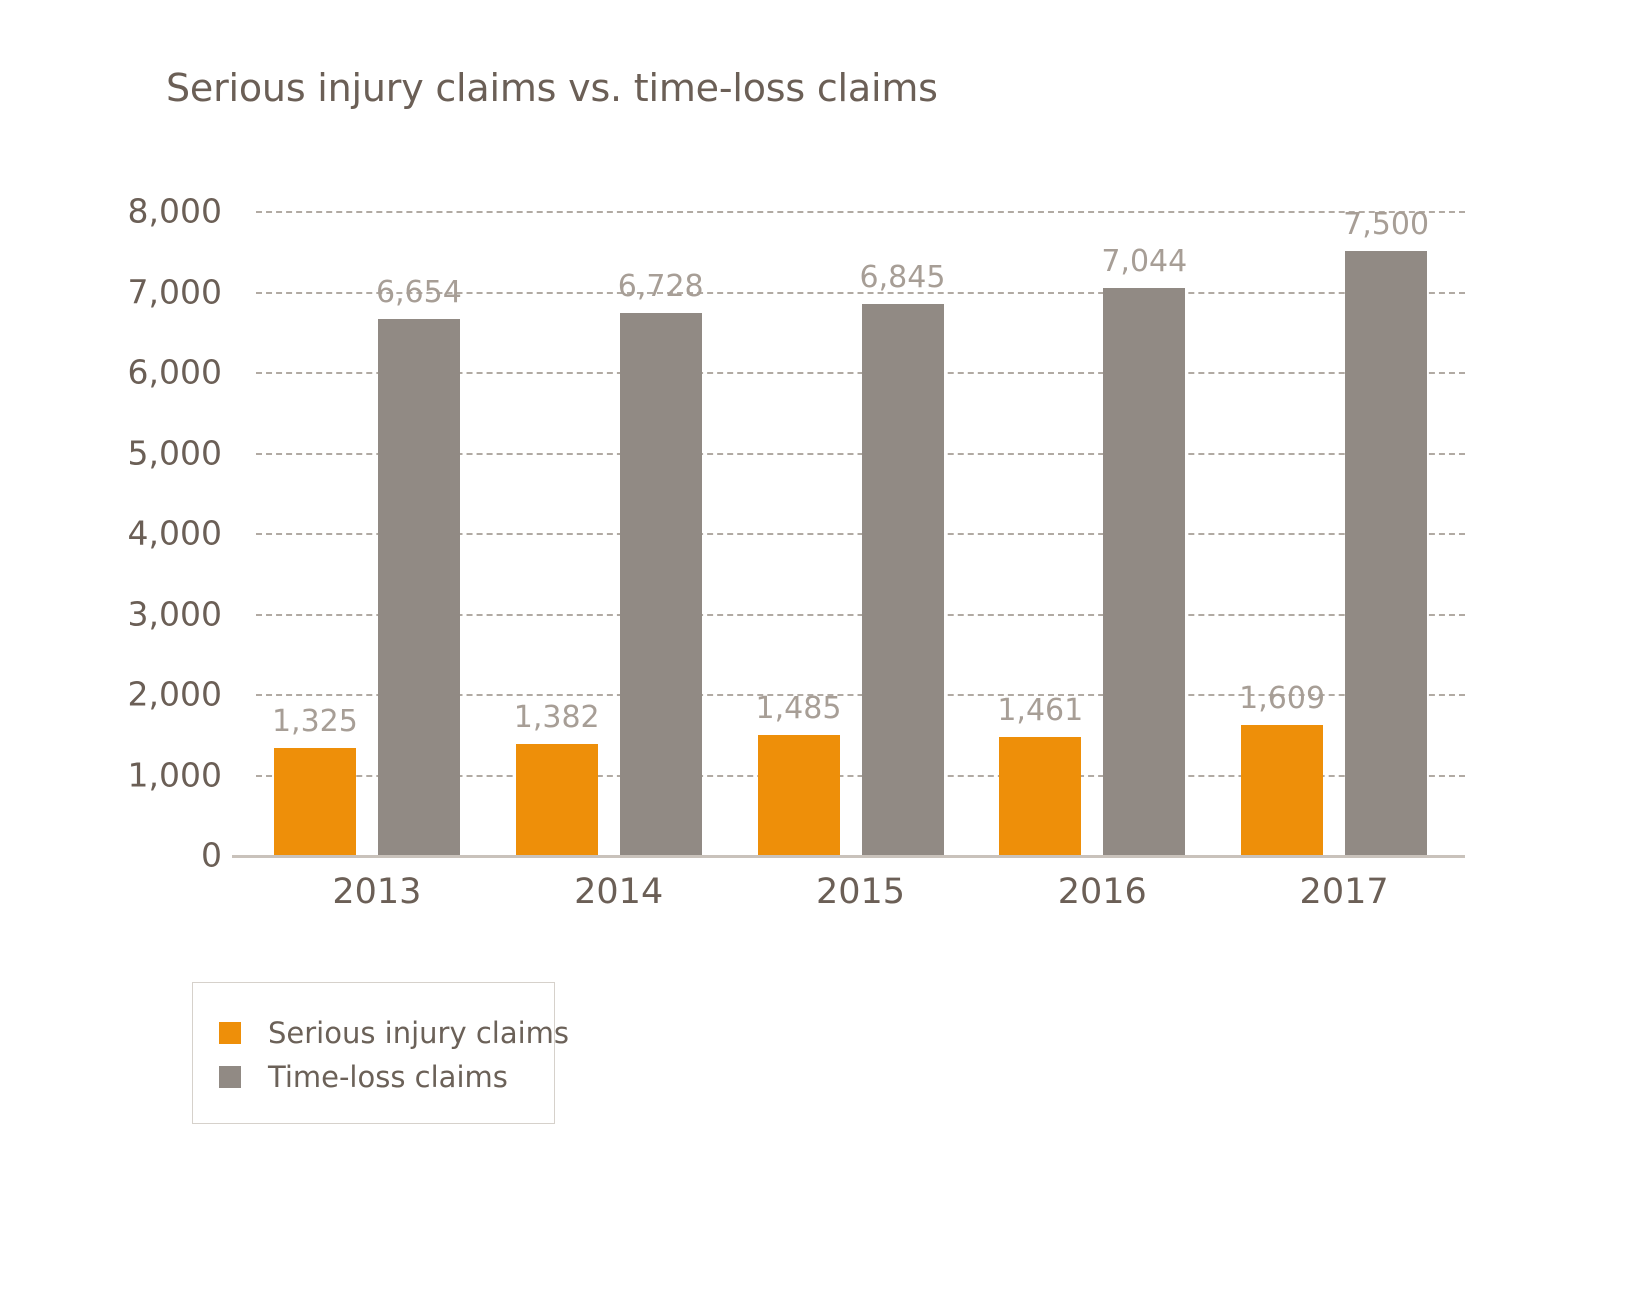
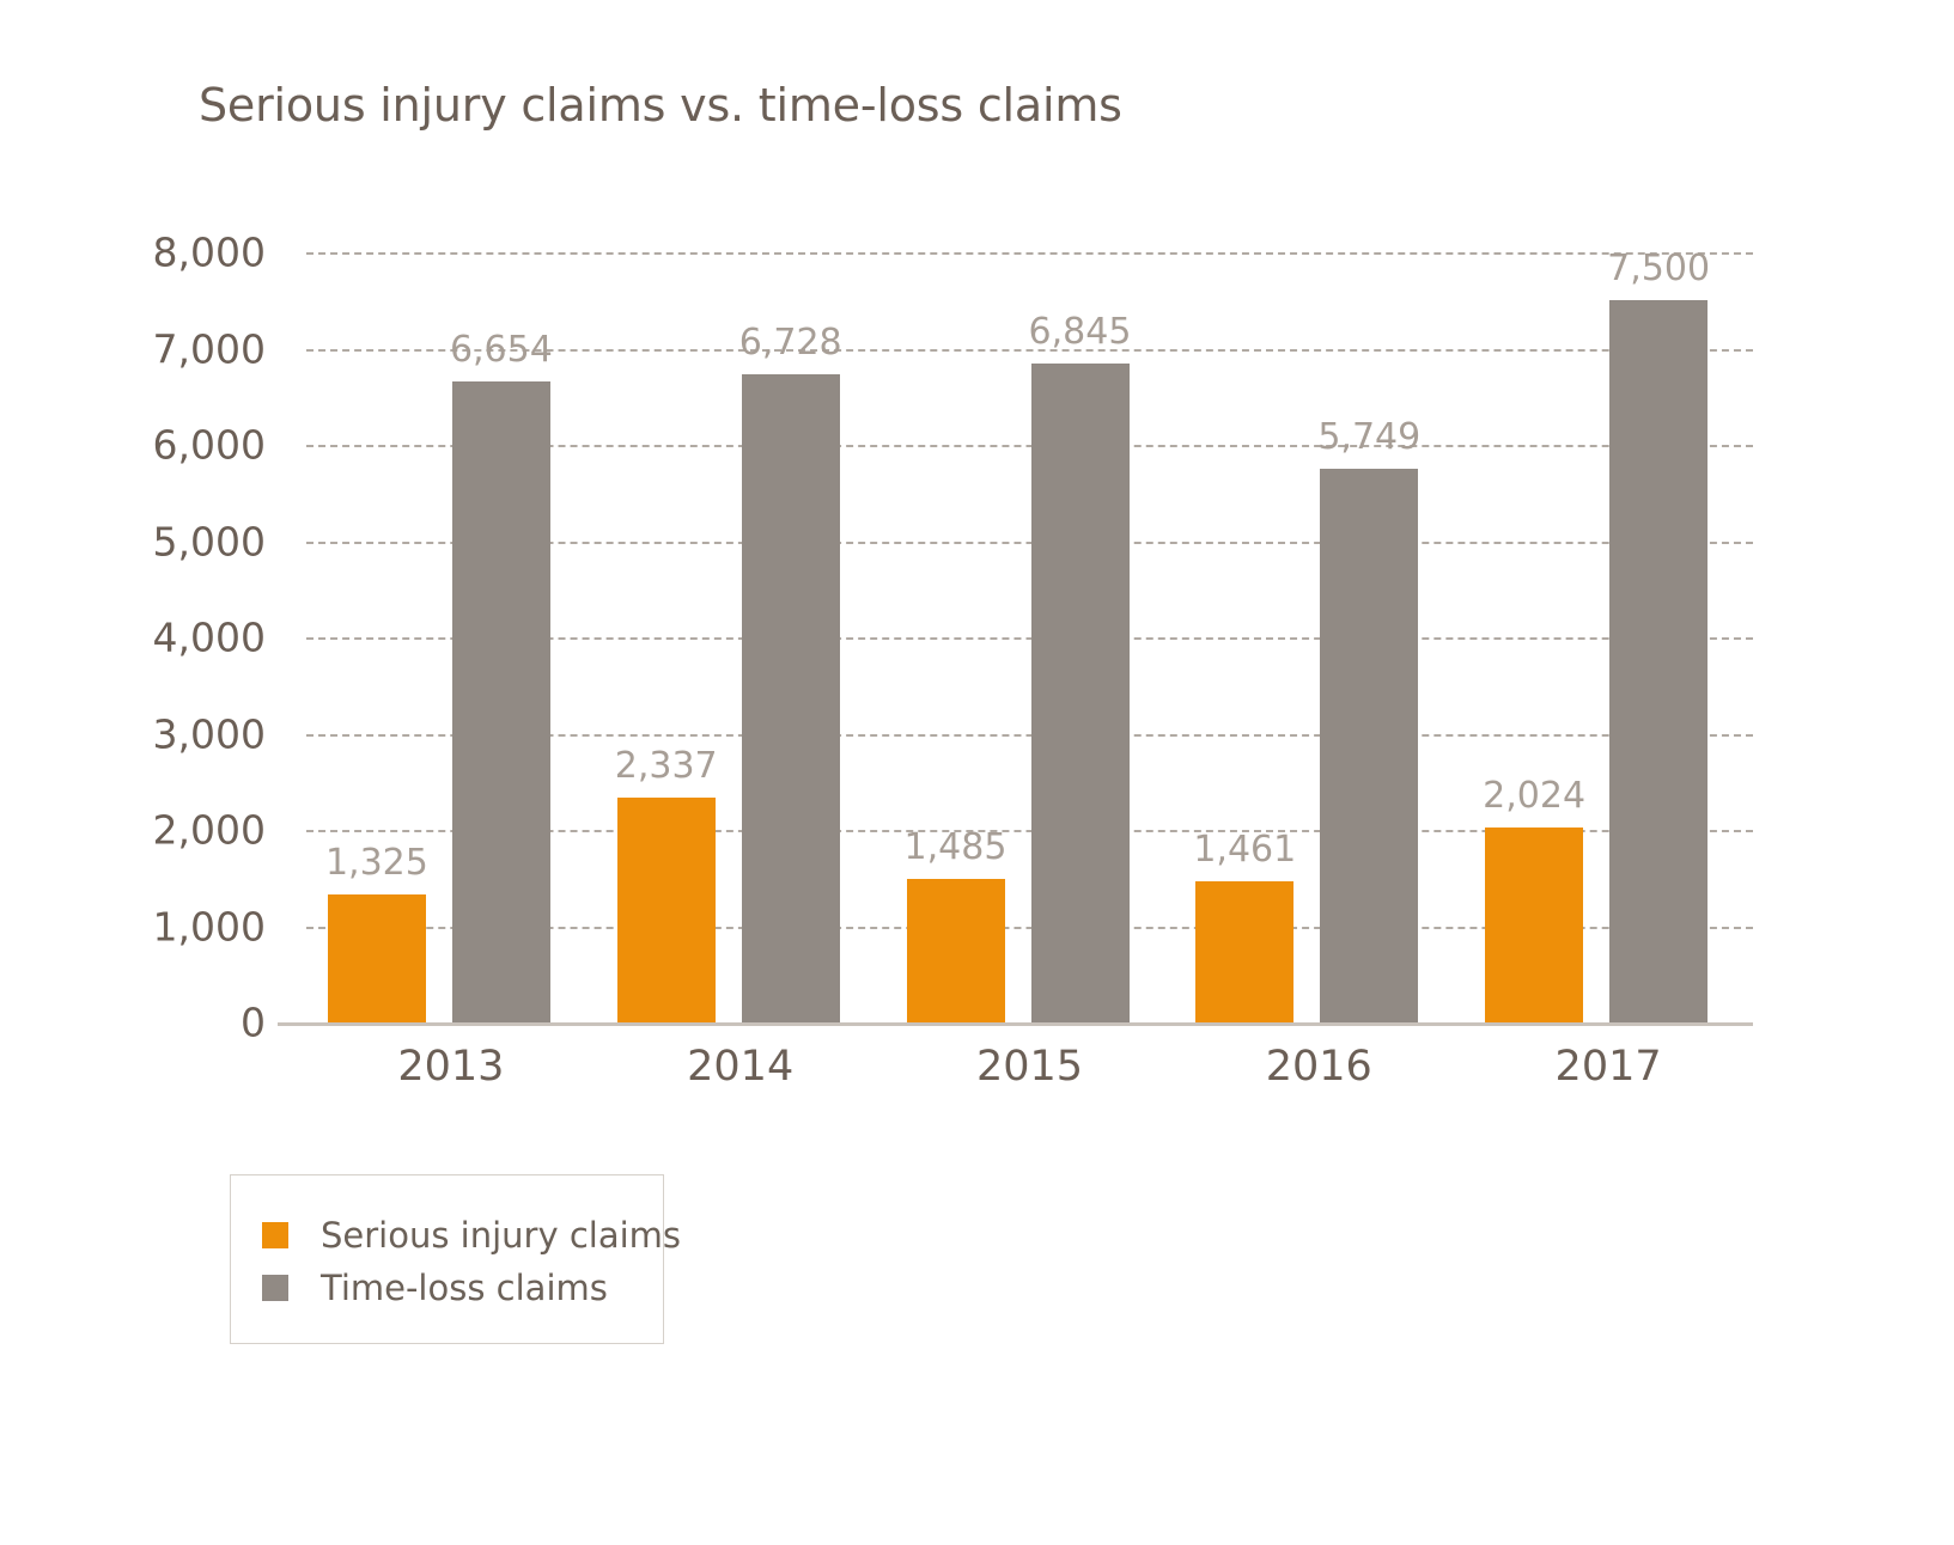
Serious injury claims/2014: 1,382 -> 2,337
Time-loss claims/2016: 7,044 -> 5,749
Serious injury claims/2017: 1,609 -> 2,024
